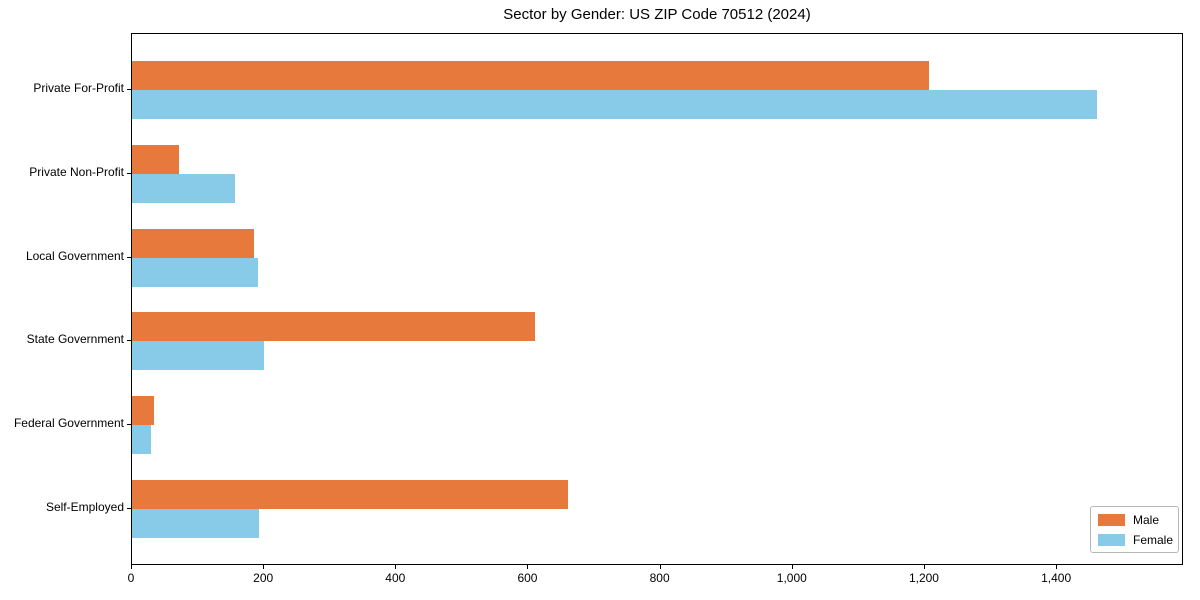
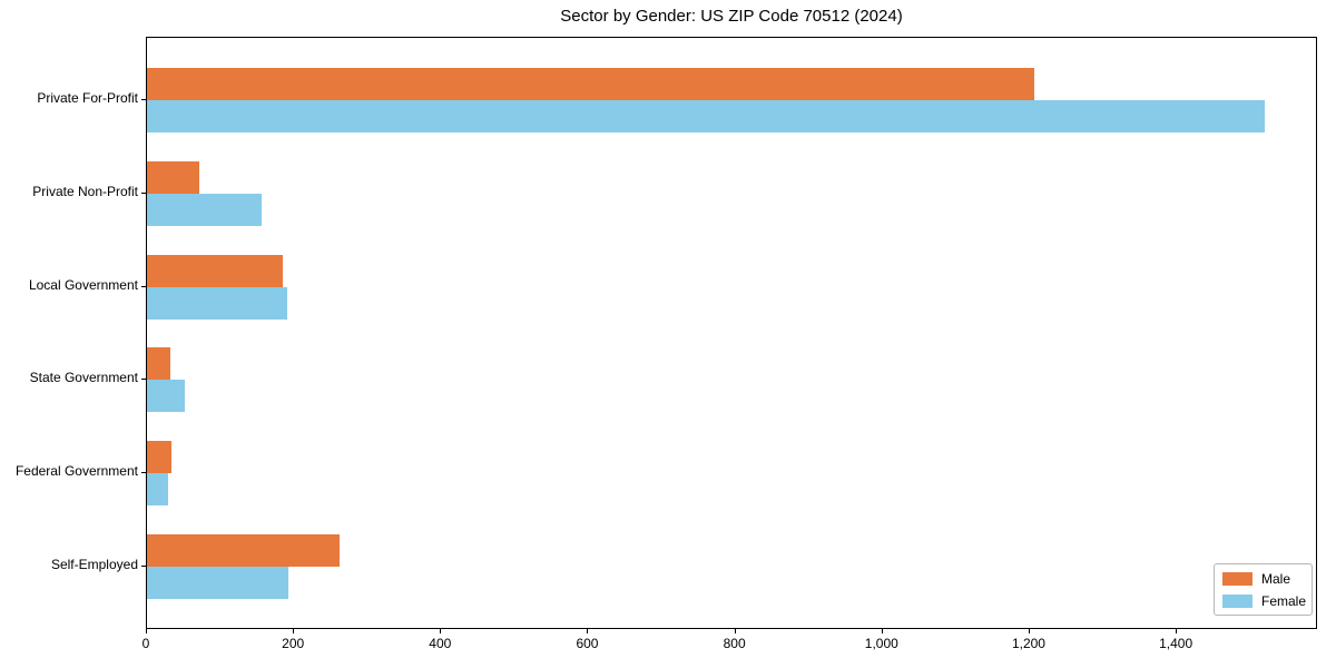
Female/Private For-Profit: 1460 -> 1520
Male/State Government: 610 -> 30
Female/State Government: 200 -> 50
Male/Self-Employed: 660 -> 260
